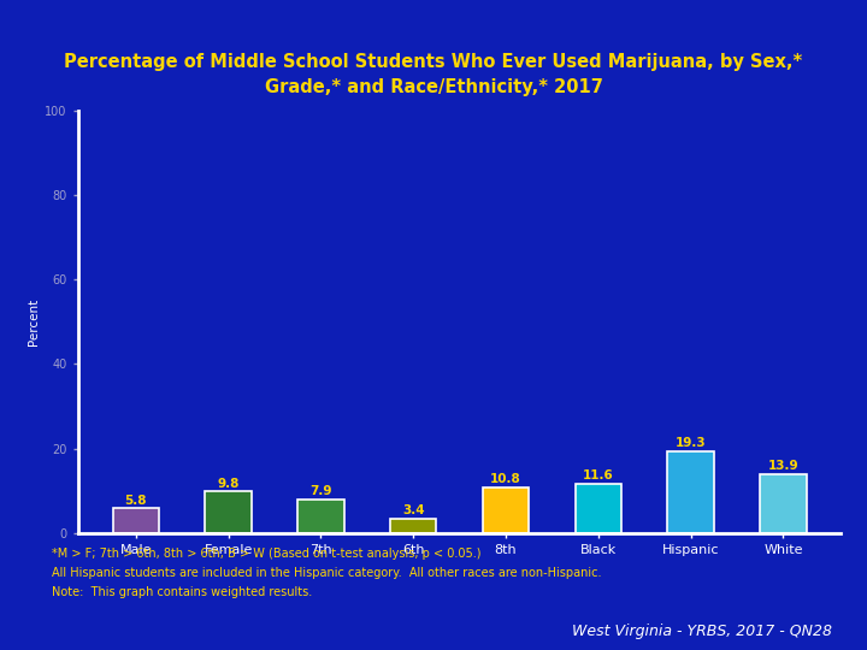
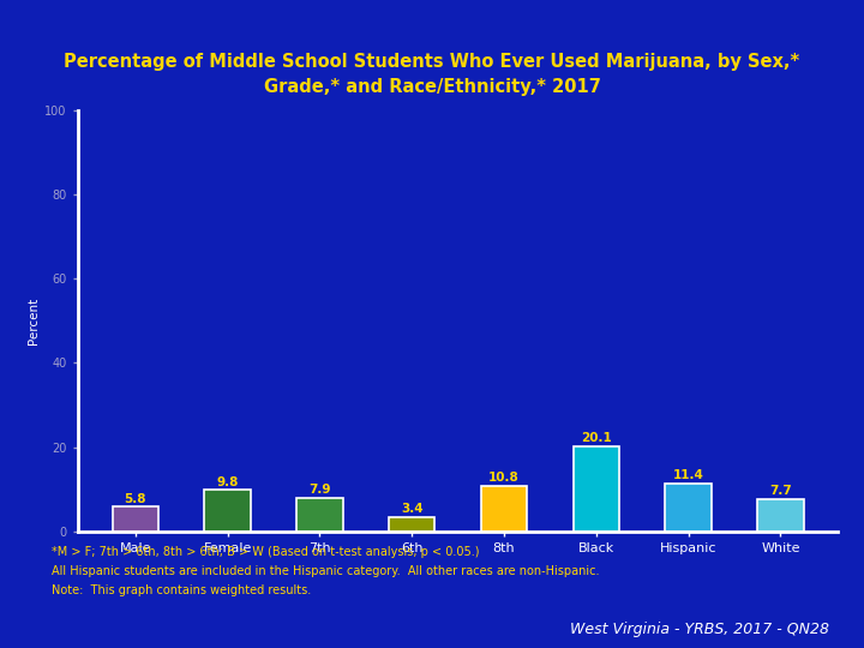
Black: 11.6 -> 20.1
Hispanic: 19.3 -> 11.4
White: 13.9 -> 7.7
